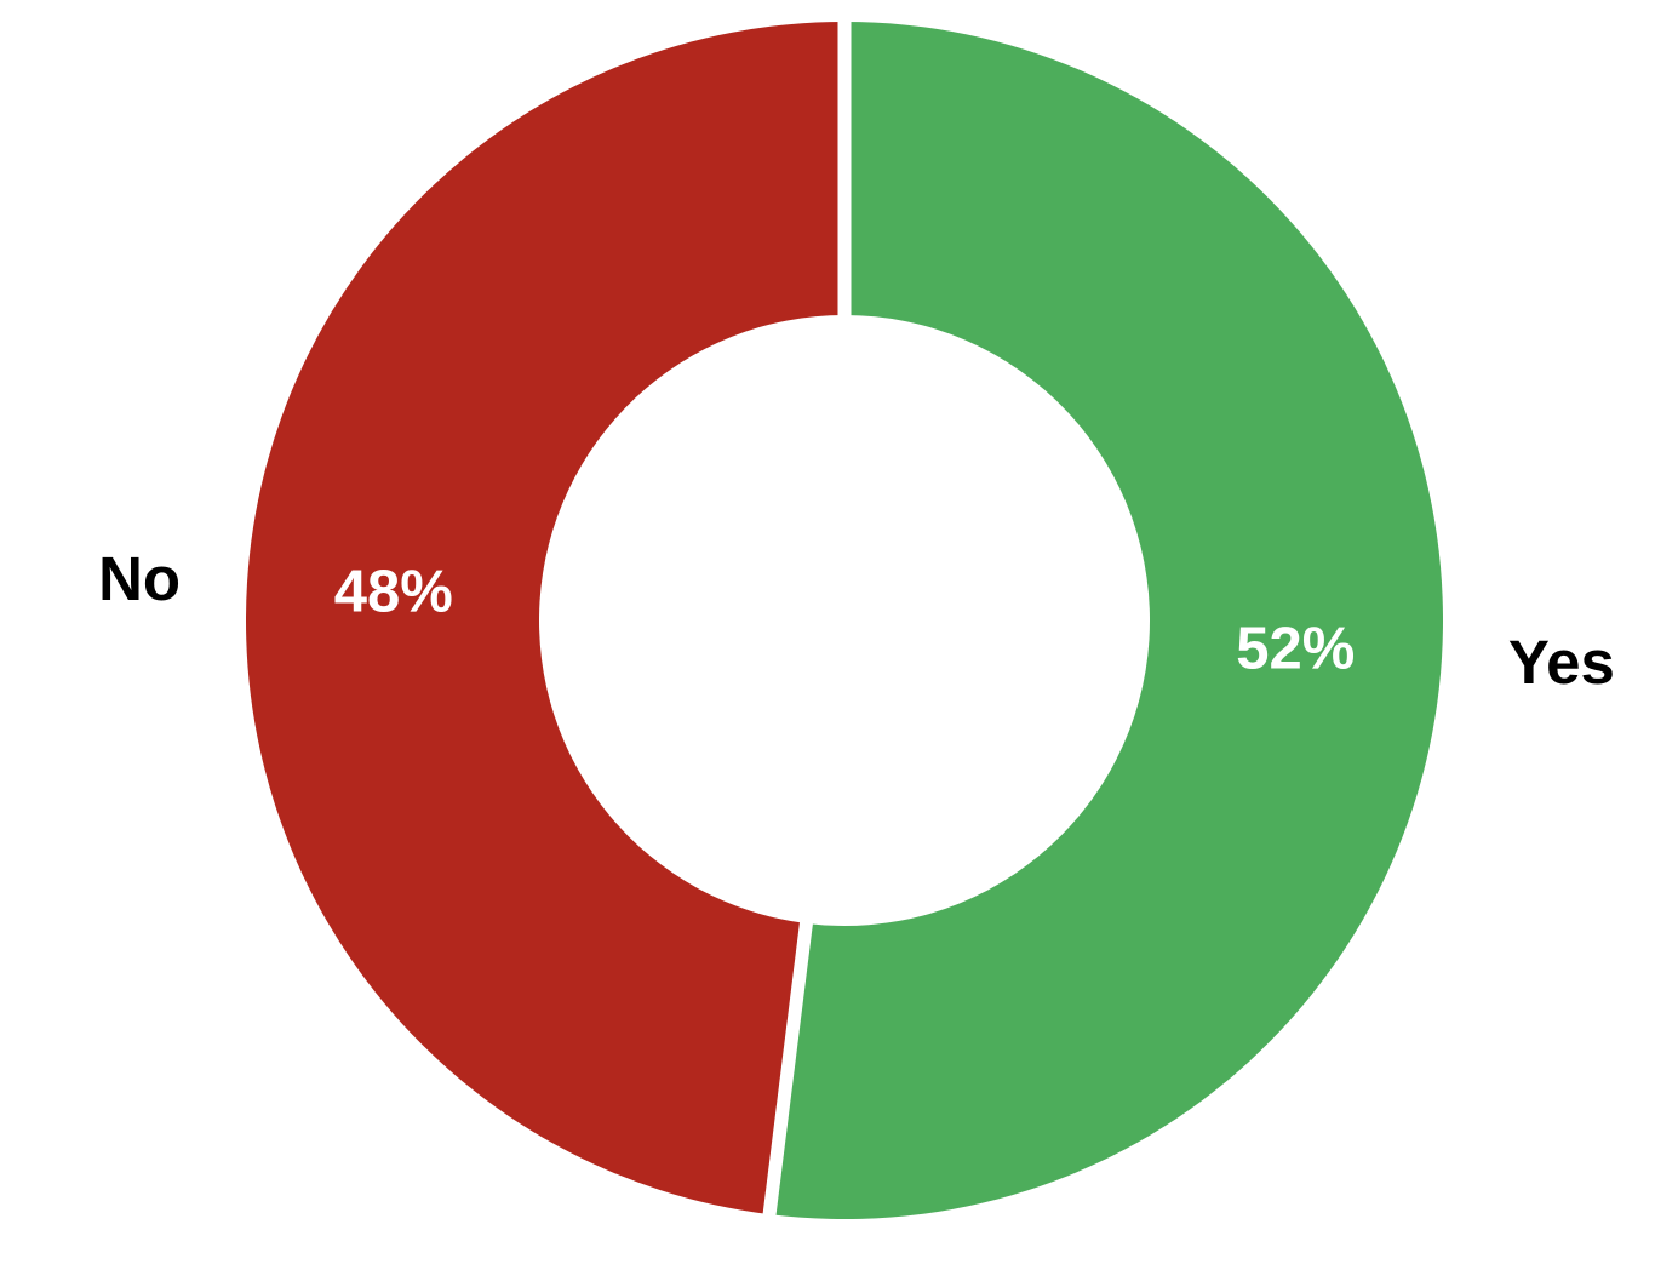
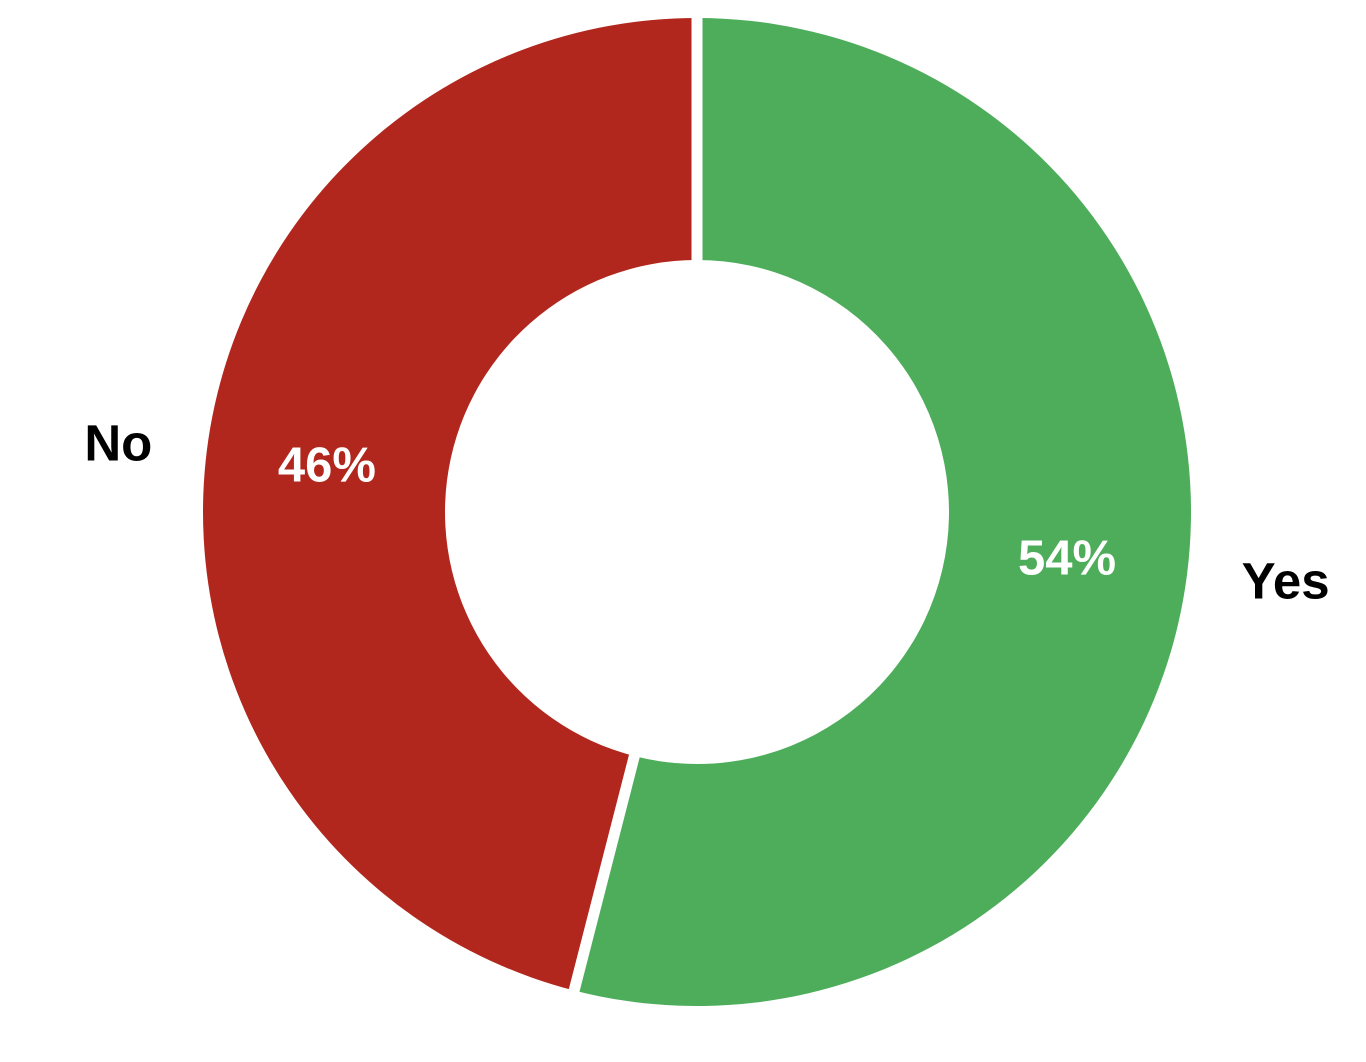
Yes: 52% -> 54%
No: 48% -> 46%
